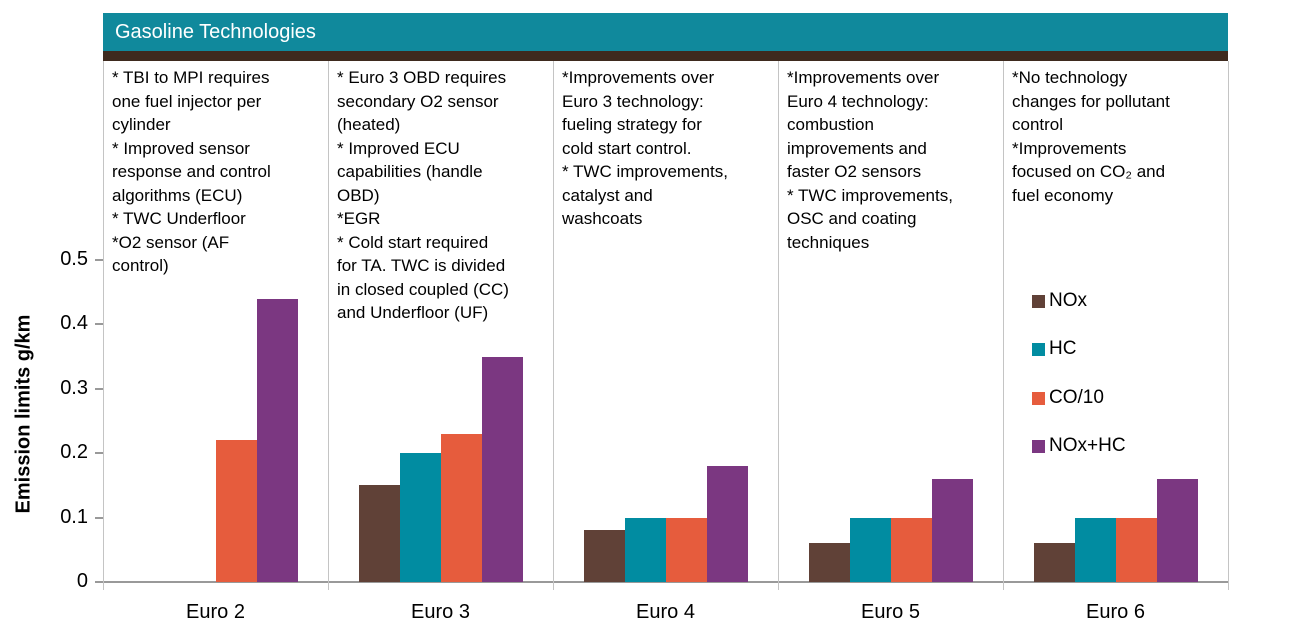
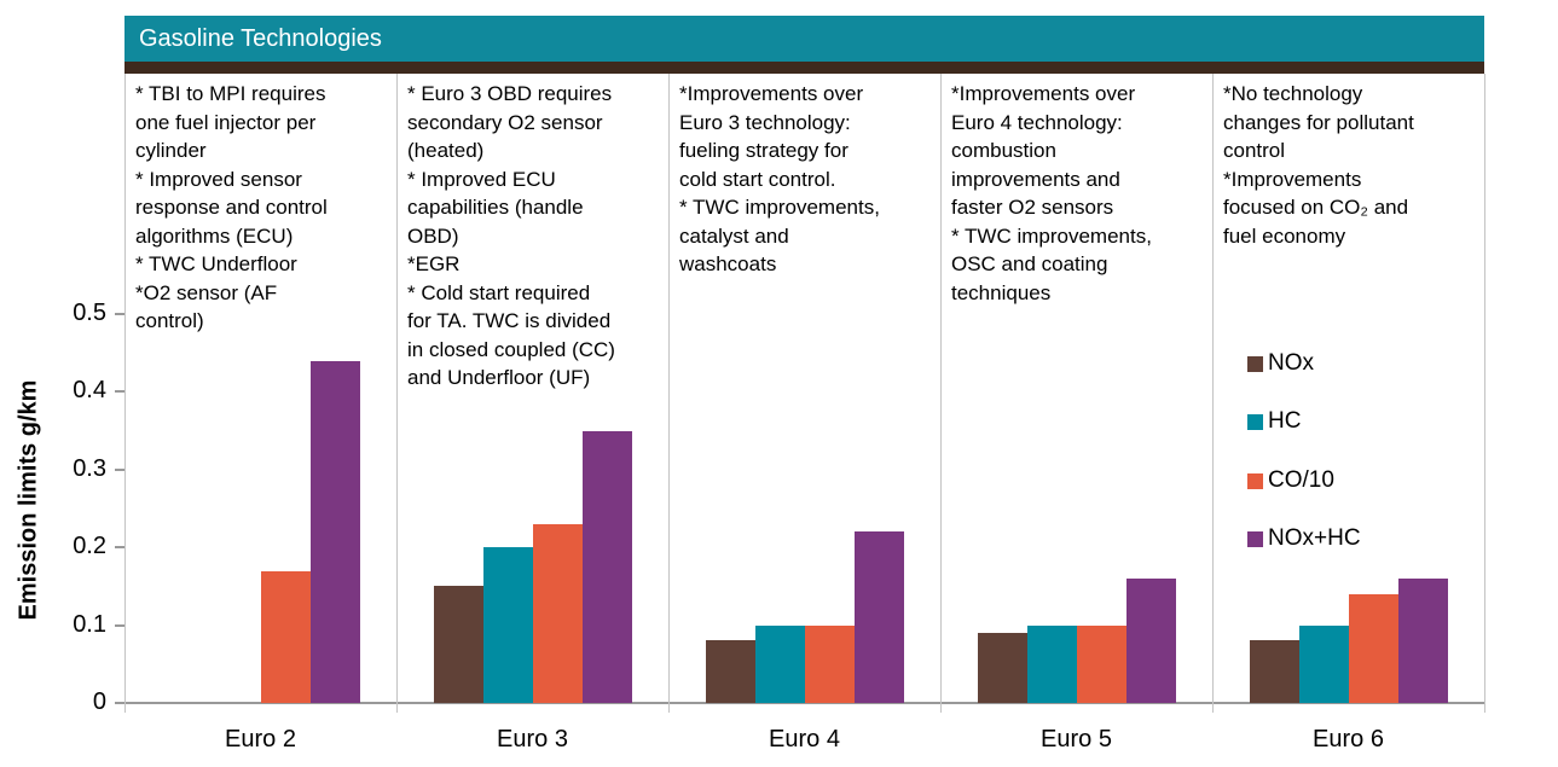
CO/10/Euro 2: 0.22 -> 0.17
NOx+HC/Euro 4: 0.18 -> 0.22
NOx/Euro 5: 0.06 -> 0.09
NOx/Euro 6: 0.06 -> 0.08
CO/10/Euro 6: 0.10 -> 0.14
